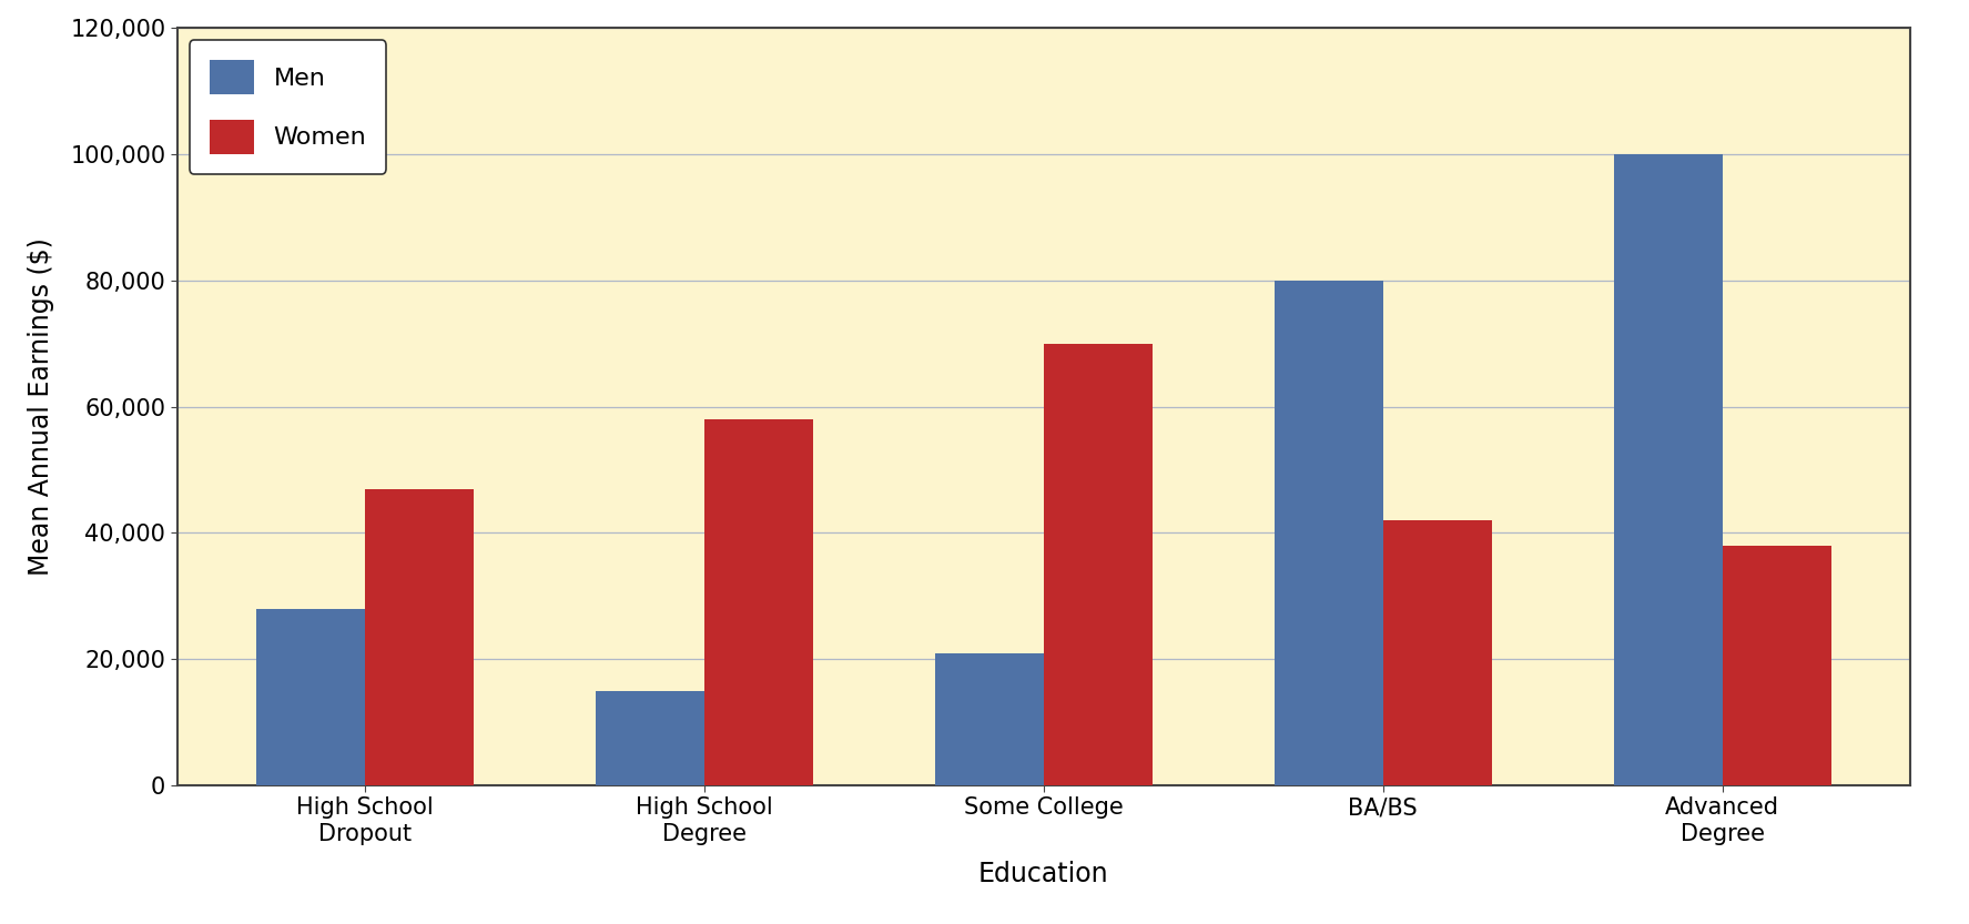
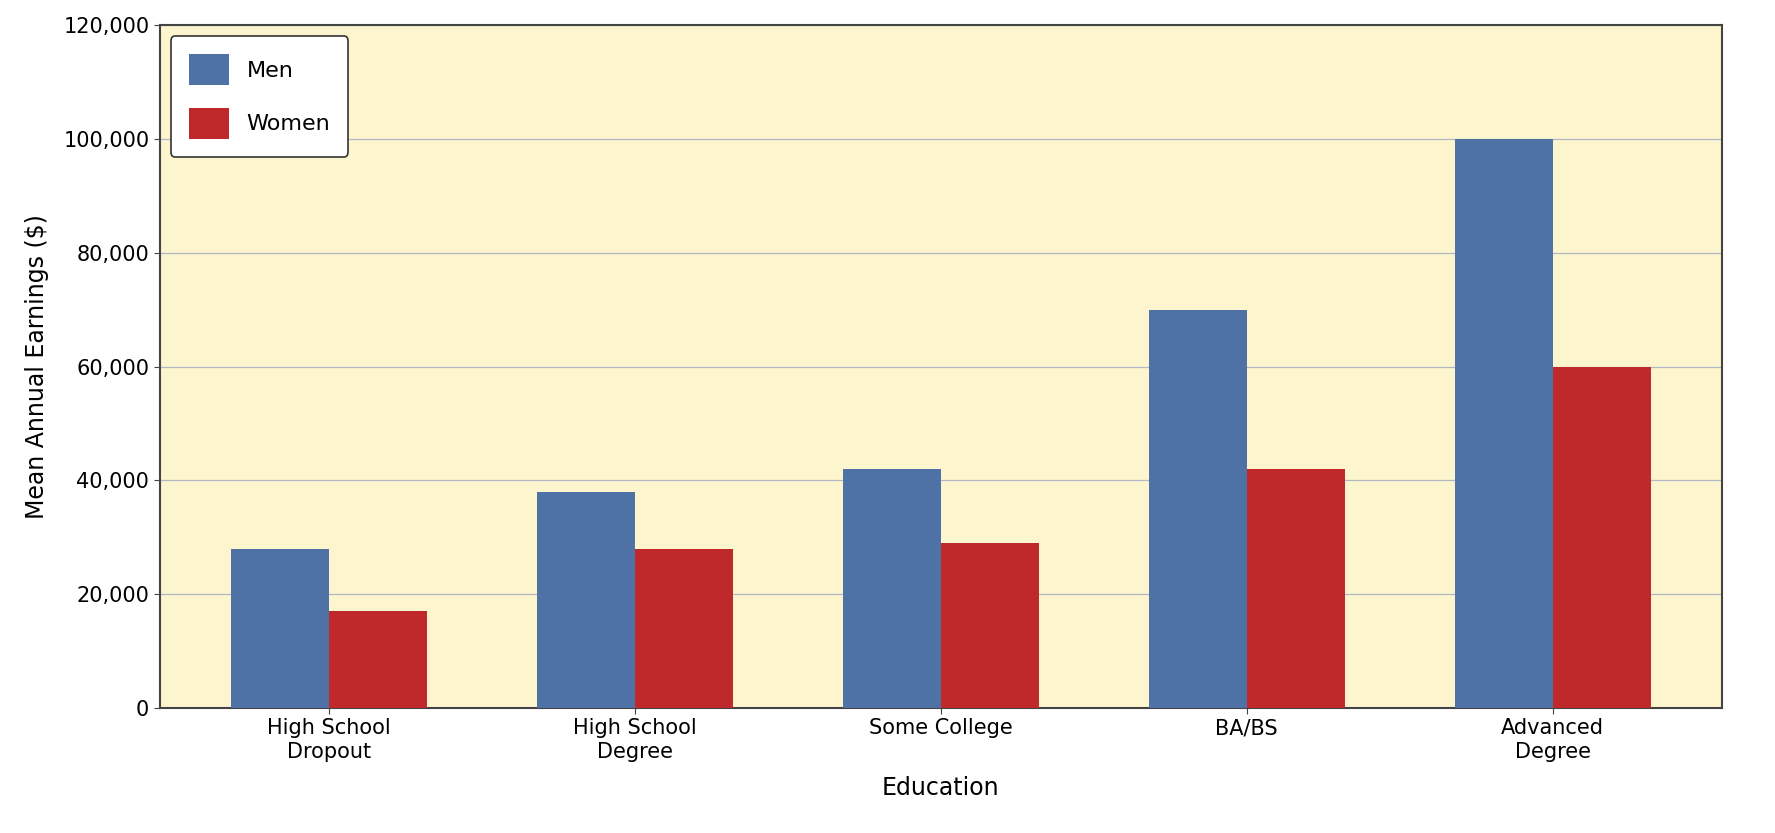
Women/High School Dropout: 47,000 -> 17,000
Men/High School Degree: 15,000 -> 38,000
Women/High School Degree: 58,000 -> 28,000
Men/Some College: 21,000 -> 42,000
Women/Some College: 70,000 -> 29,000
Men/BA/BS: 80,000 -> 70,000
Women/Advanced Degree: 38,000 -> 60,000
